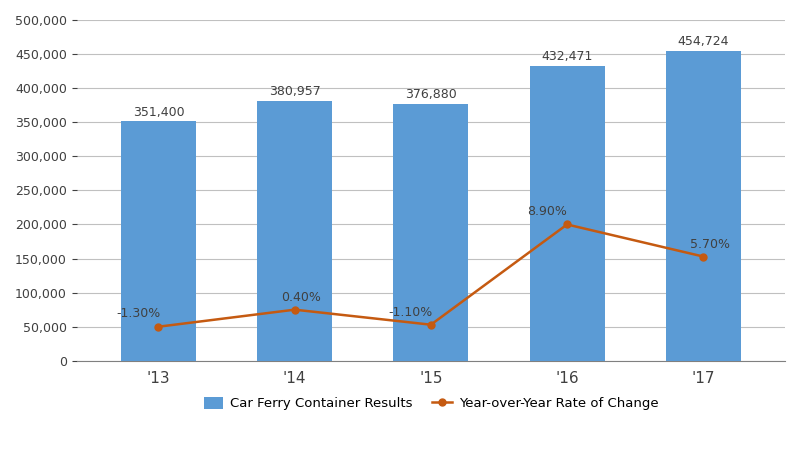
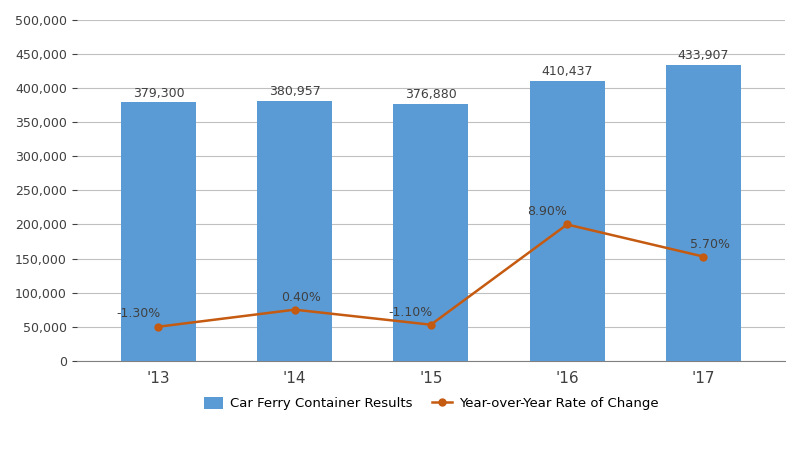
Car Ferry Container Results/'13: 351,400 -> 379,300
Car Ferry Container Results/'16: 432,471 -> 410,437
Car Ferry Container Results/'17: 454,724 -> 433,907
